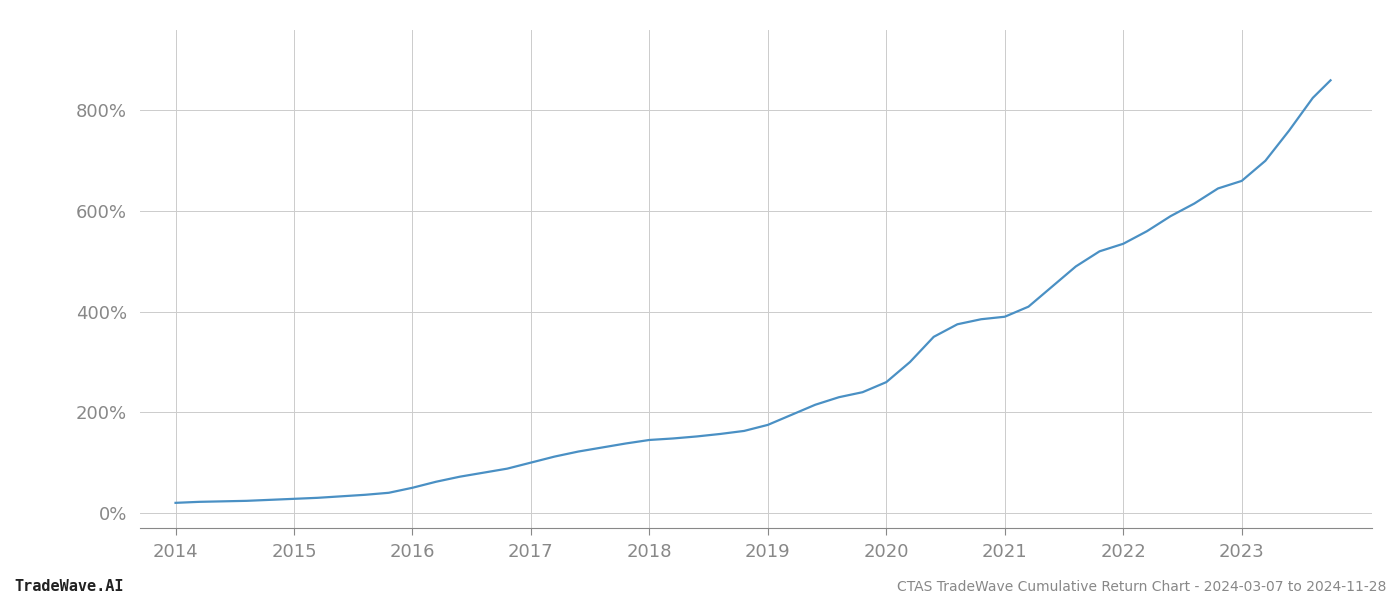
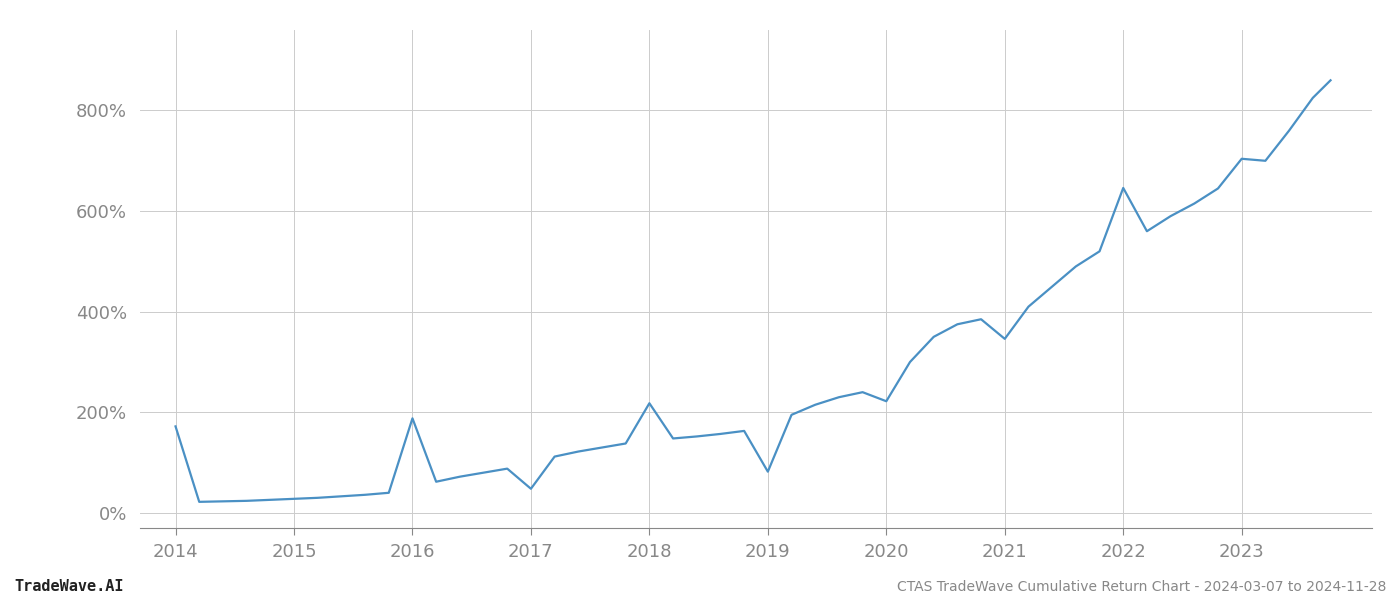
2014: 20% -> 172%
2016: 50% -> 188%
2017: 100% -> 48%
2018: 145% -> 218%
2019: 175% -> 82%
2020: 260% -> 222%
2021: 390% -> 346%
2022: 535% -> 646%
2023: 660% -> 704%
